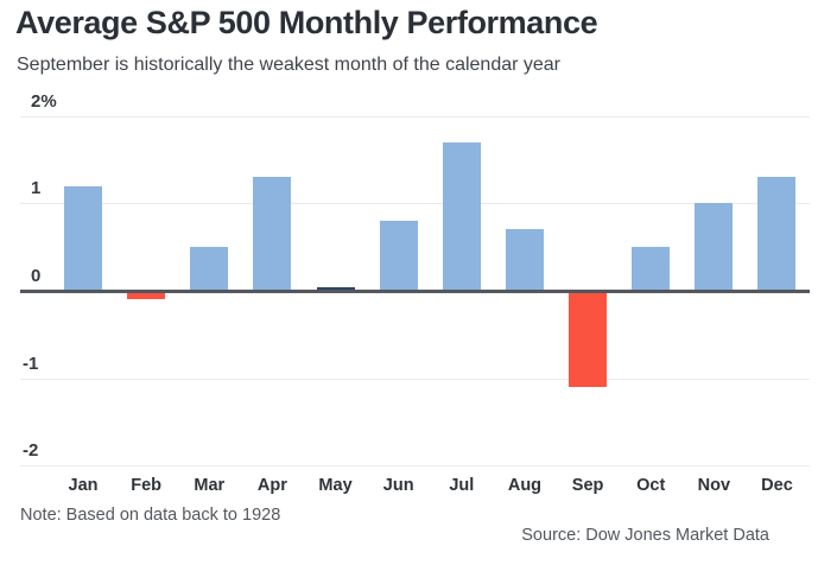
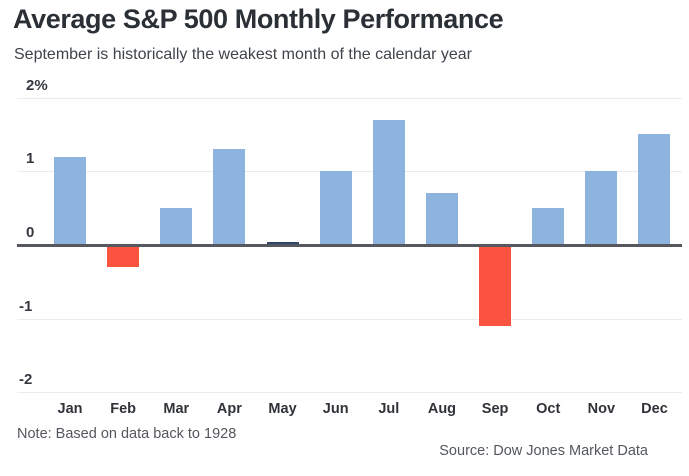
Feb: -0.1 -> -0.3
Jun: 0.8 -> 1.0
Dec: 1.3 -> 1.5
